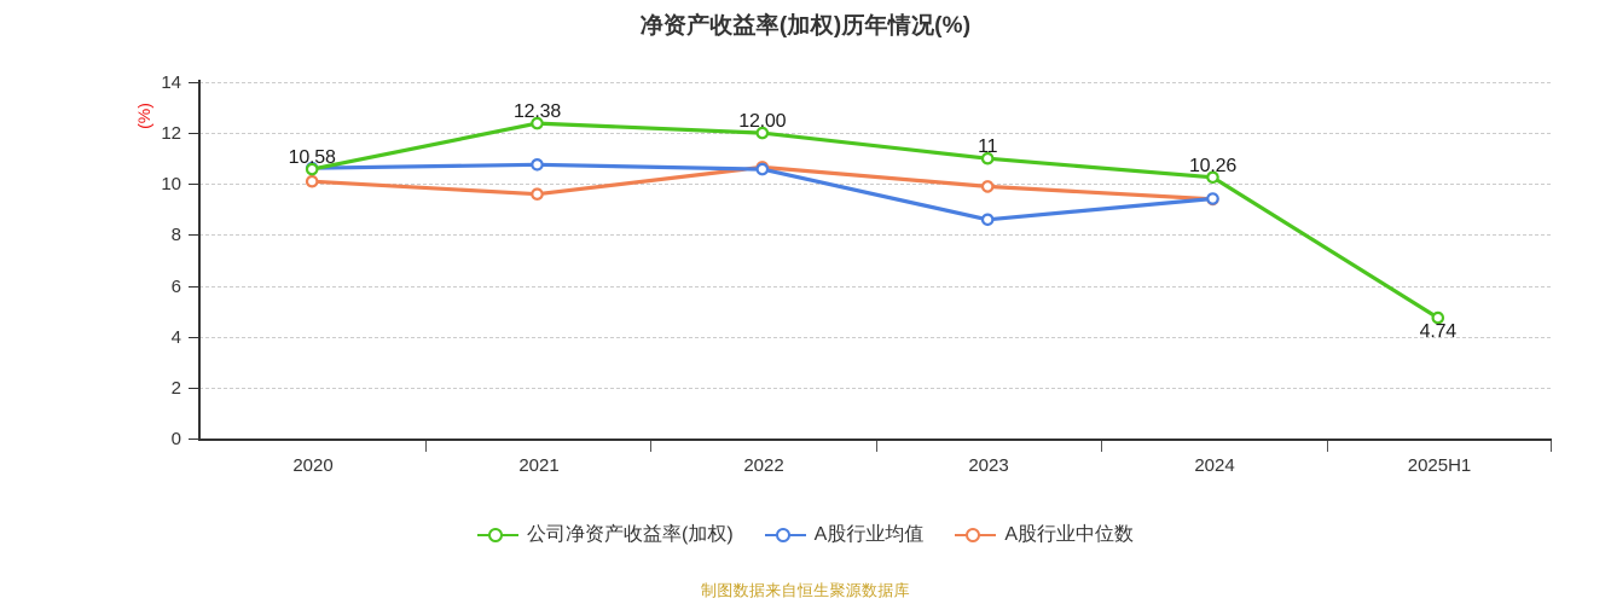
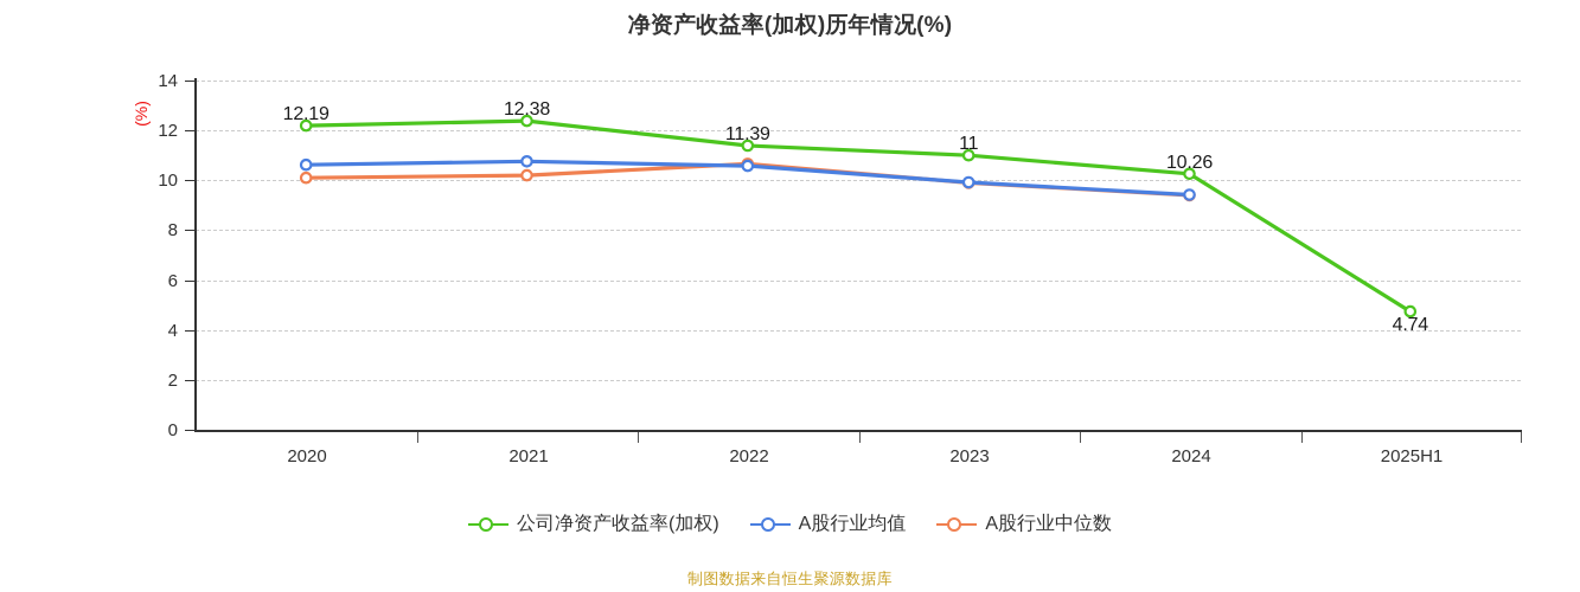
公司净资产收益率(加权)/2020: 10.58 -> 12.19
A股行业中位数/2021: 9.6 -> 10.2
公司净资产收益率(加权)/2022: 12.00 -> 11.39
A股行业均值/2023: 8.6 -> 9.9
